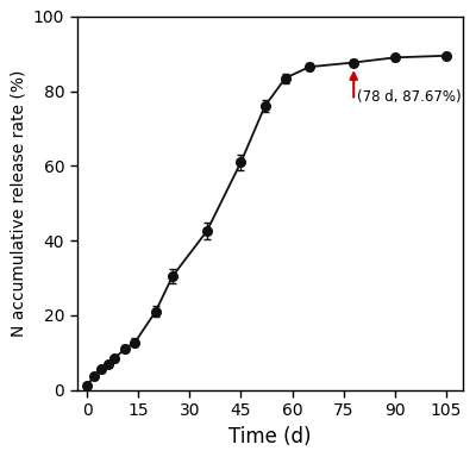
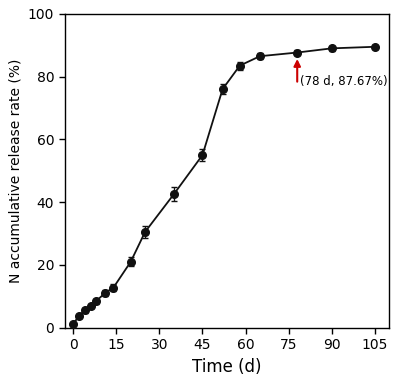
45: 61.0 -> 55.0
